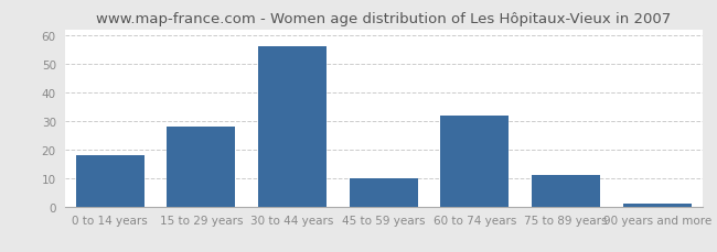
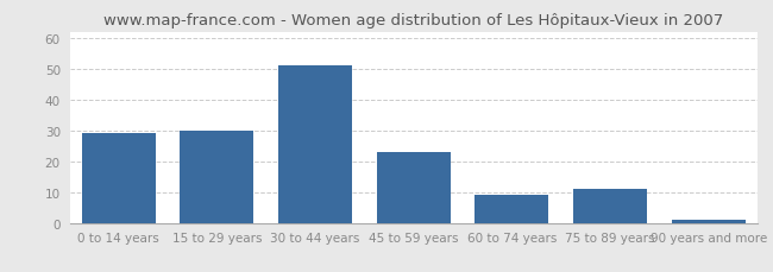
0 to 14 years: 18 -> 29
15 to 29 years: 28 -> 30
30 to 44 years: 56 -> 51
45 to 59 years: 10 -> 23
60 to 74 years: 32 -> 9
